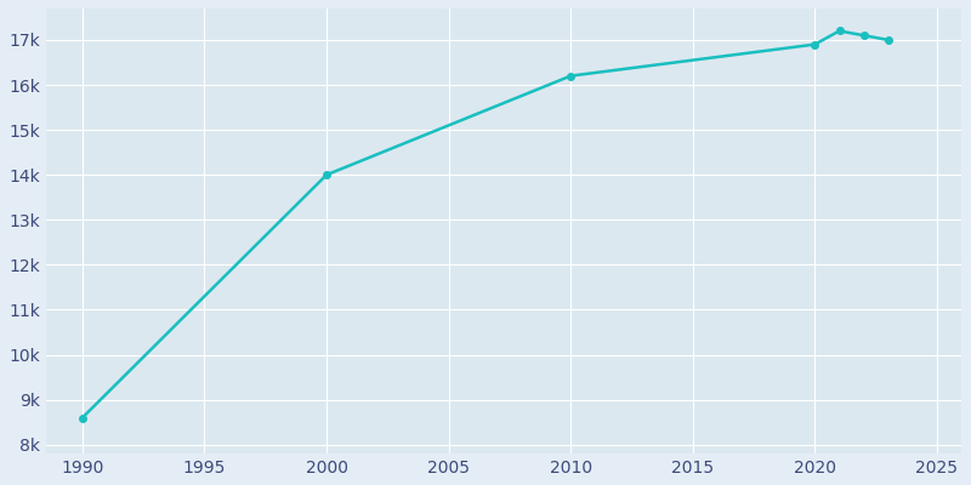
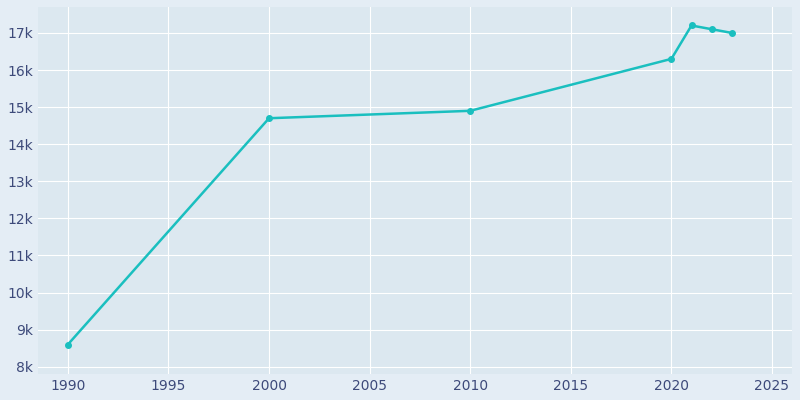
2000: 14.0k -> 14.7k
2010: 16.2k -> 14.9k
2020: 16.9k -> 16.3k
